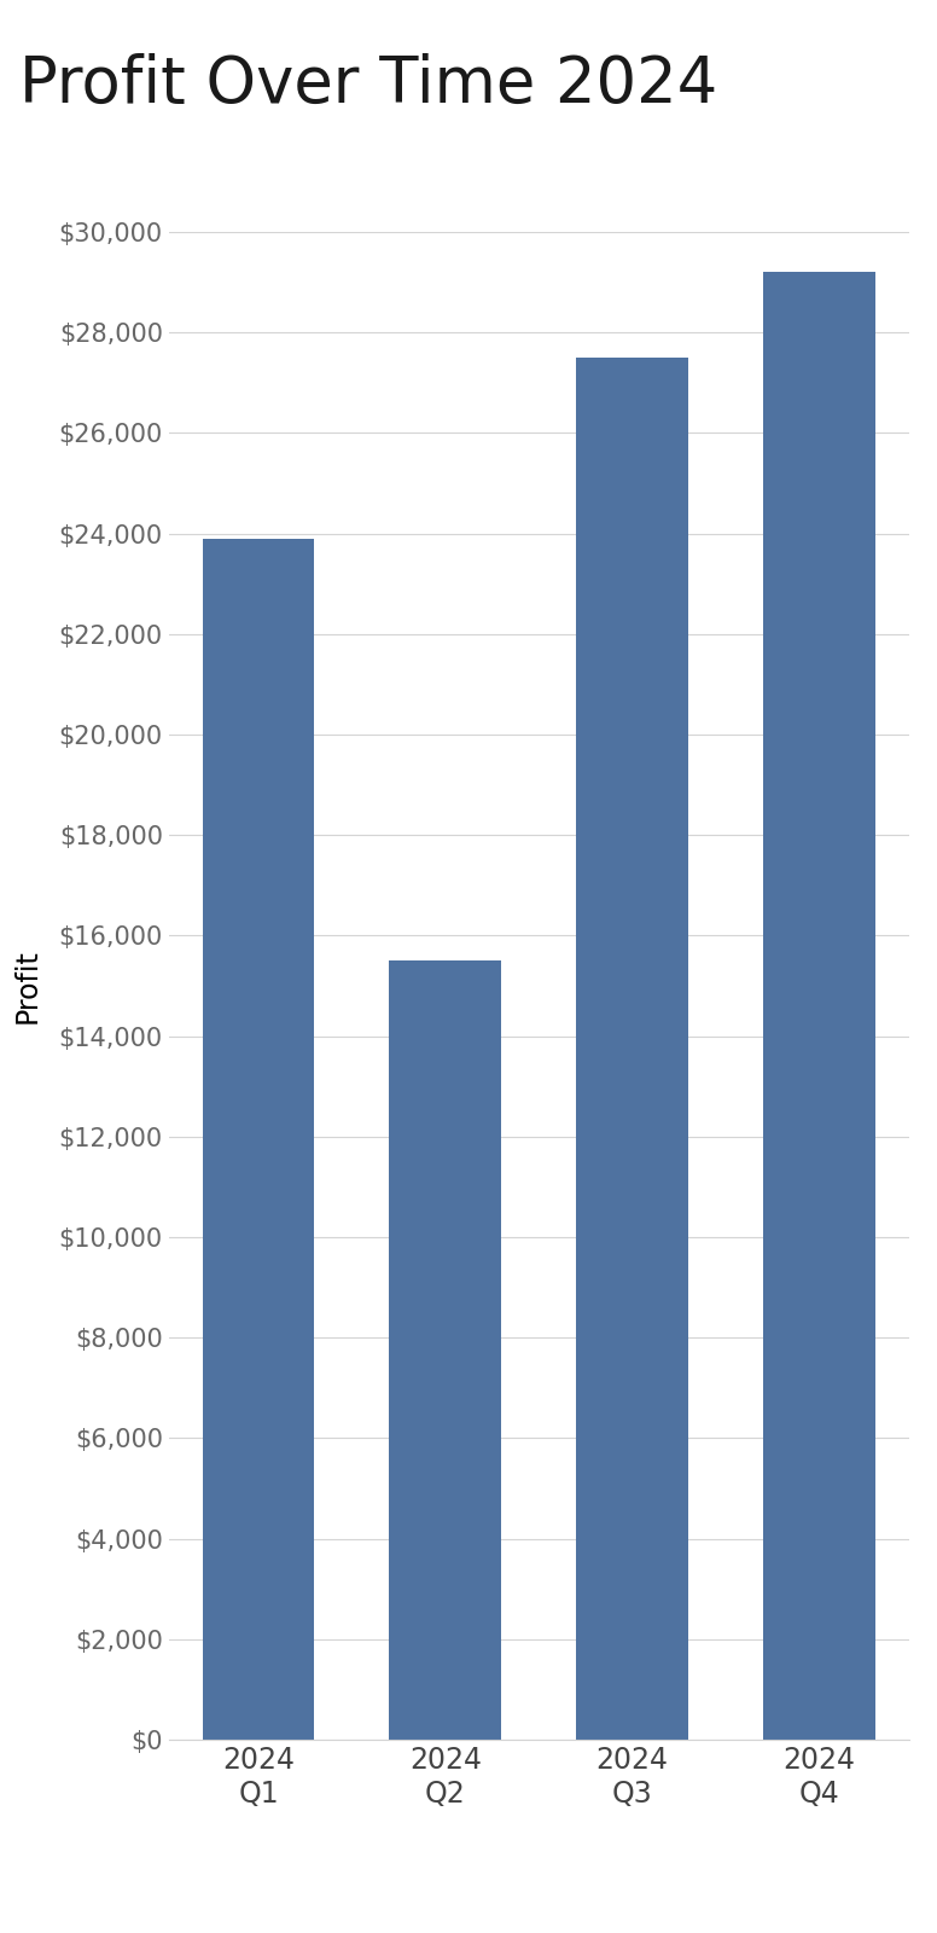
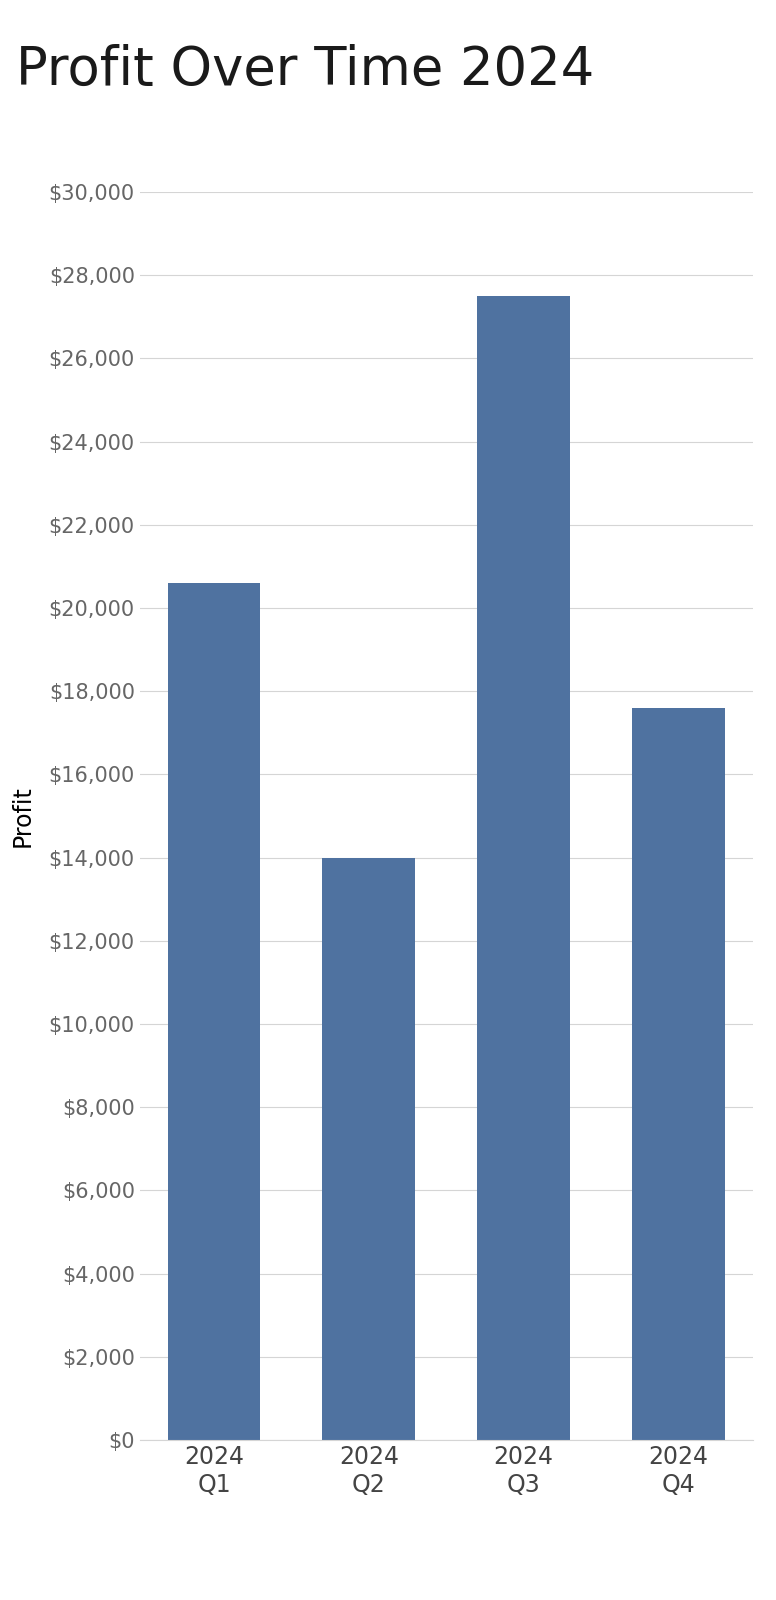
2024 Q1: $23,900 -> $20,600
2024 Q2: $15,500 -> $14,000
2024 Q4: $29,200 -> $17,600
